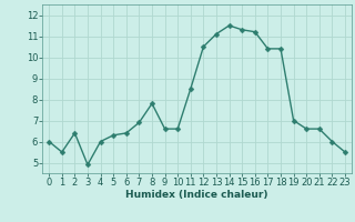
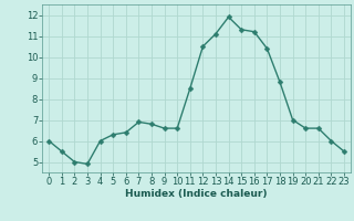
2: 6.4 -> 5.0
8: 7.8 -> 6.8
14: 11.5 -> 11.9
18: 10.4 -> 8.8
